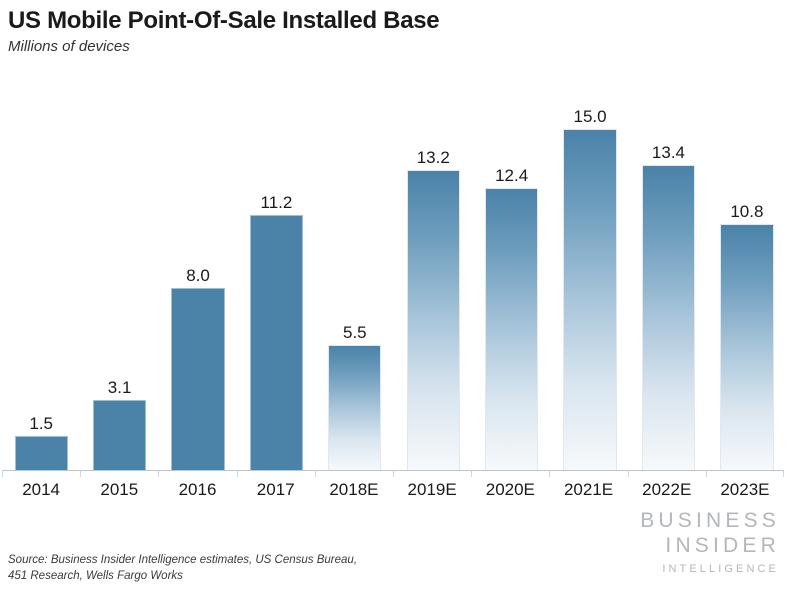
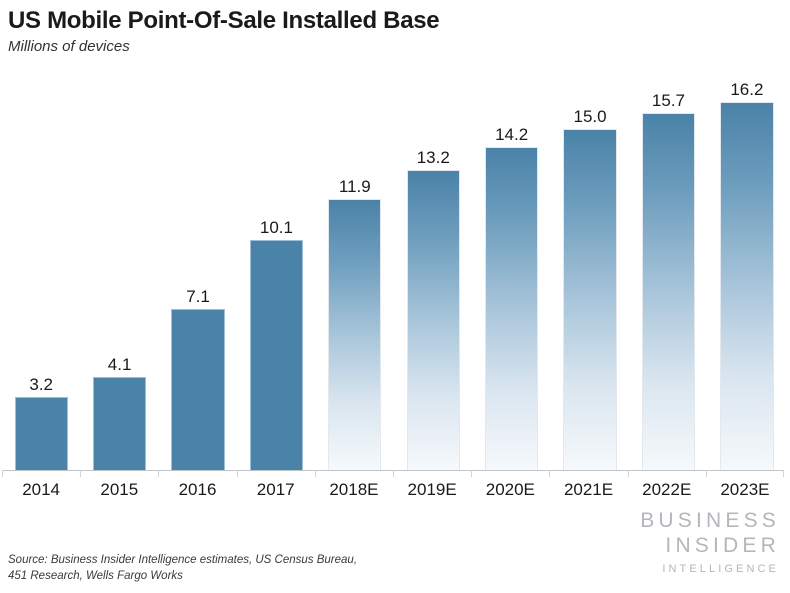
2014: 1.5 -> 3.2
2015: 3.1 -> 4.1
2016: 8.0 -> 7.1
2017: 11.2 -> 10.1
2018E: 5.5 -> 11.9
2020E: 12.4 -> 14.2
2022E: 13.4 -> 15.7
2023E: 10.8 -> 16.2
